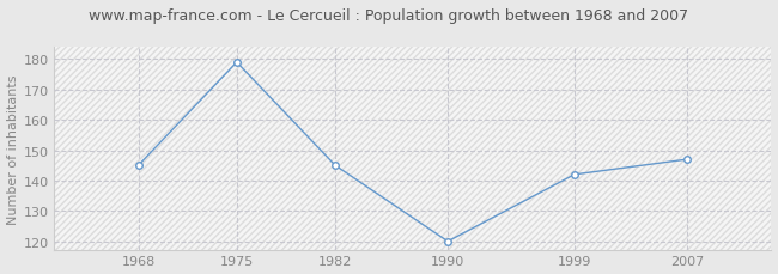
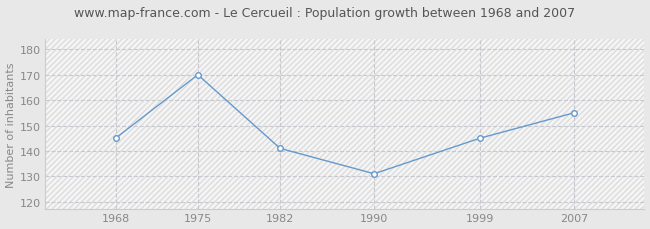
1975: 179 -> 170
1982: 145 -> 141
1990: 120 -> 131
1999: 142 -> 145
2007: 147 -> 155
